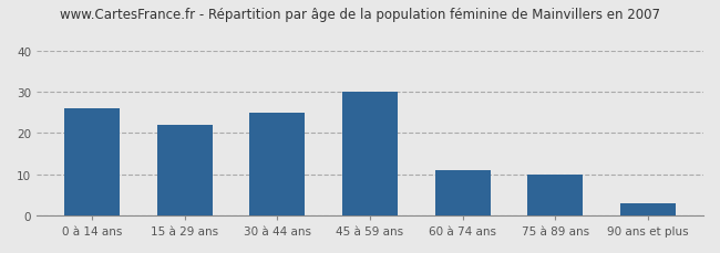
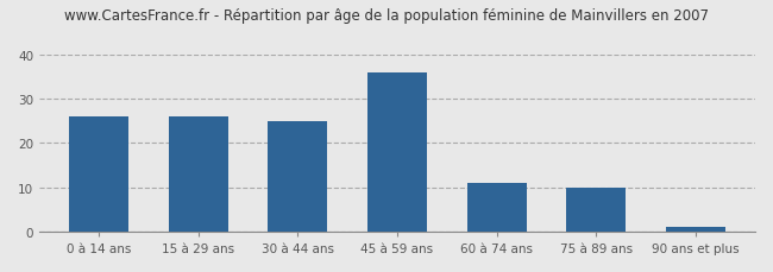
15 à 29 ans: 22 -> 26
45 à 59 ans: 30 -> 36
90 ans et plus: 3 -> 1
